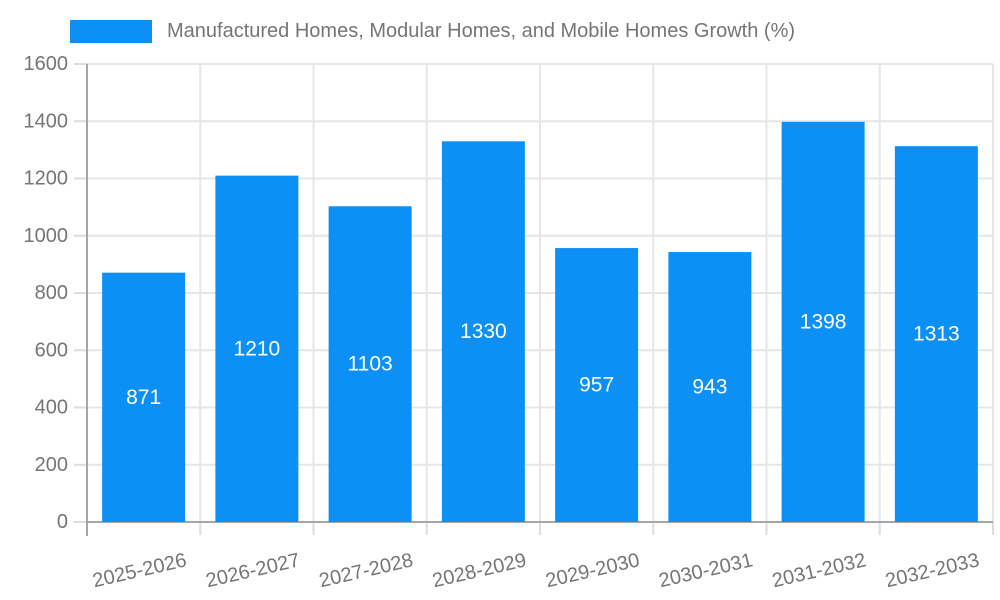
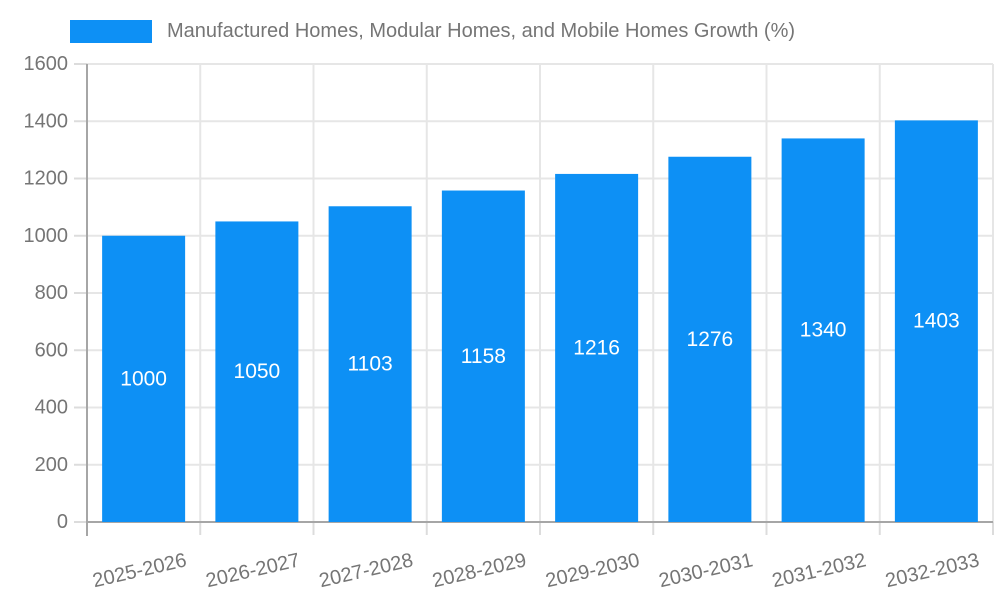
2025-2026: 871 -> 1000
2026-2027: 1210 -> 1050
2028-2029: 1330 -> 1158
2029-2030: 957 -> 1216
2030-2031: 943 -> 1276
2031-2032: 1398 -> 1340
2032-2033: 1313 -> 1403
